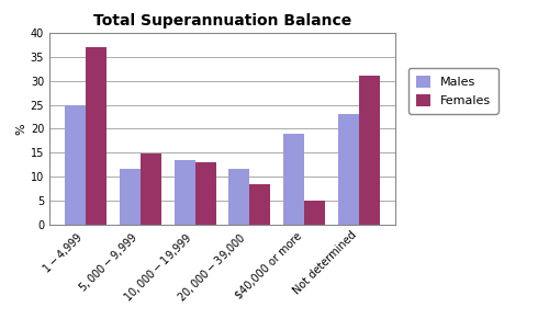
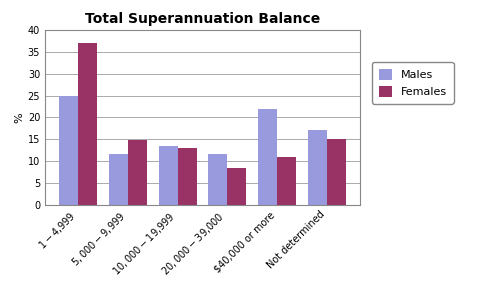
Males/$40,000 or more: 19.0 -> 22.0
Females/$40,000 or more: 5.0 -> 11.0
Males/Not determined: 23.0 -> 17.0
Females/Not determined: 31.0 -> 15.0
